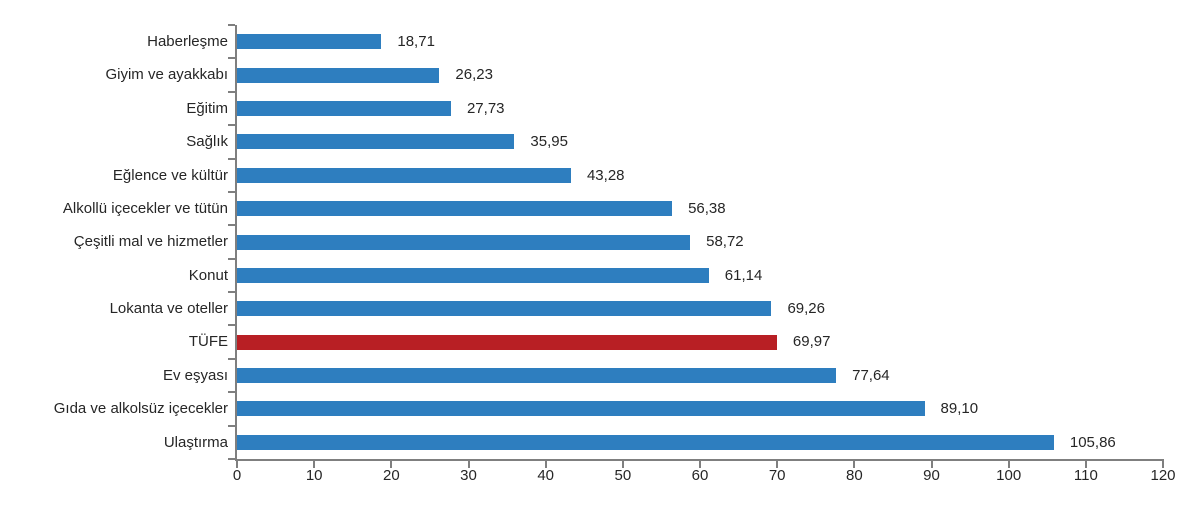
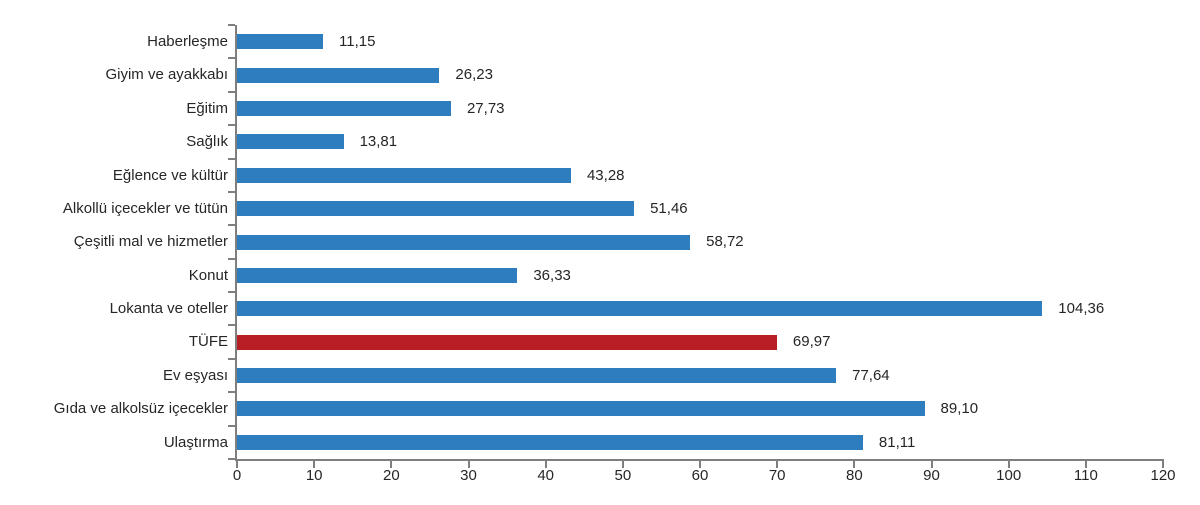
Haberleşme: 18,71 -> 11,15
Sağlık: 35,95 -> 13,81
Alkollü içecekler ve tütün: 56,38 -> 51,46
Konut: 61,14 -> 36,33
Lokanta ve oteller: 69,26 -> 104,36
Ulaştırma: 105,86 -> 81,11
